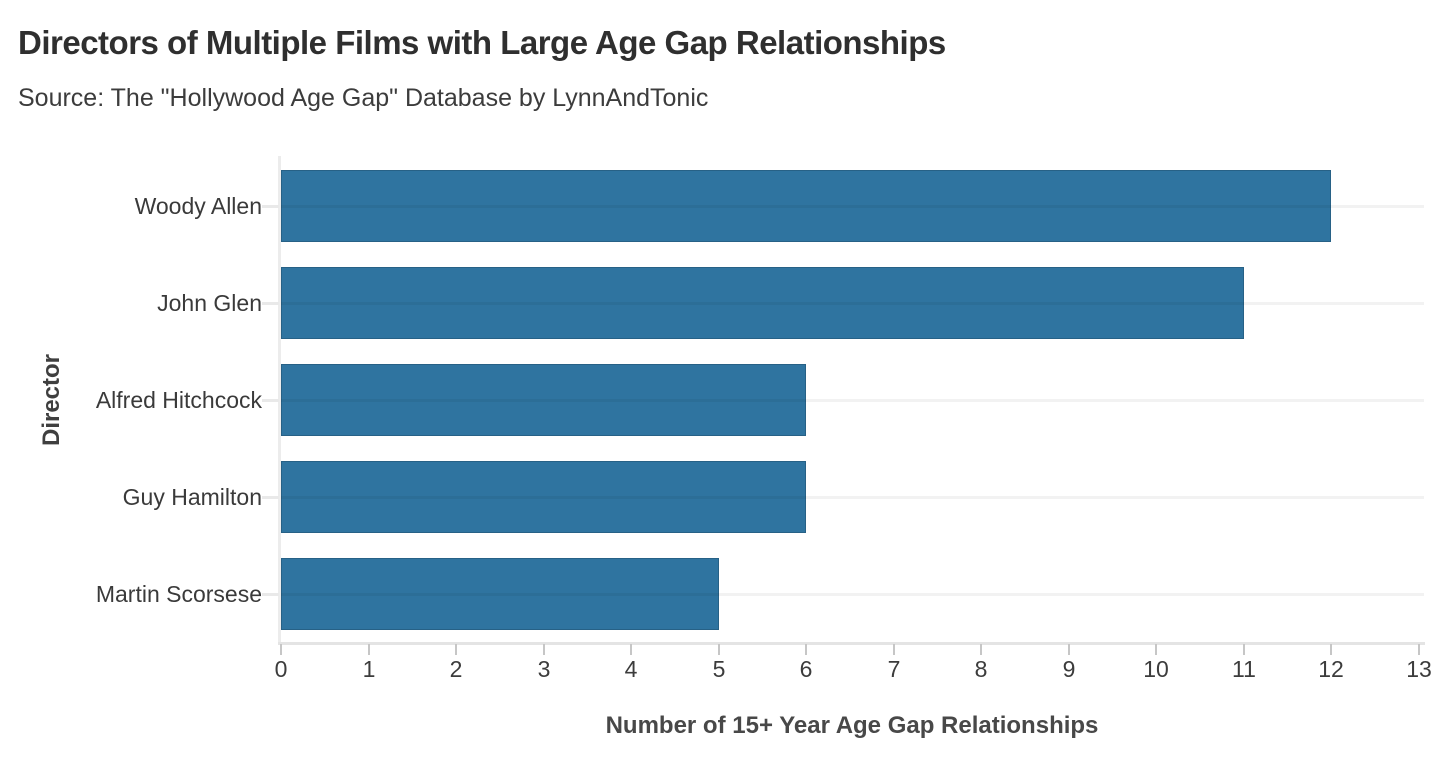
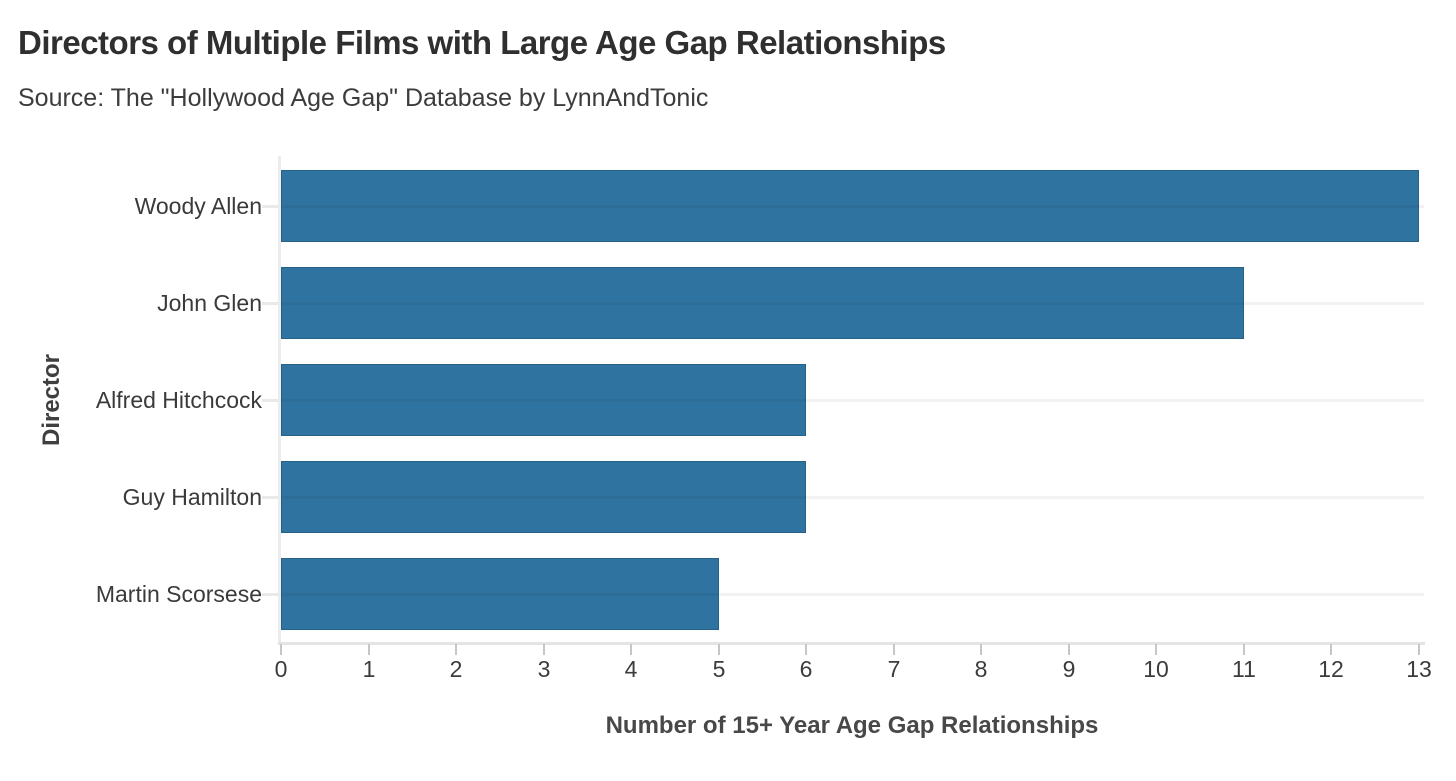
Woody Allen: 12 -> 13
